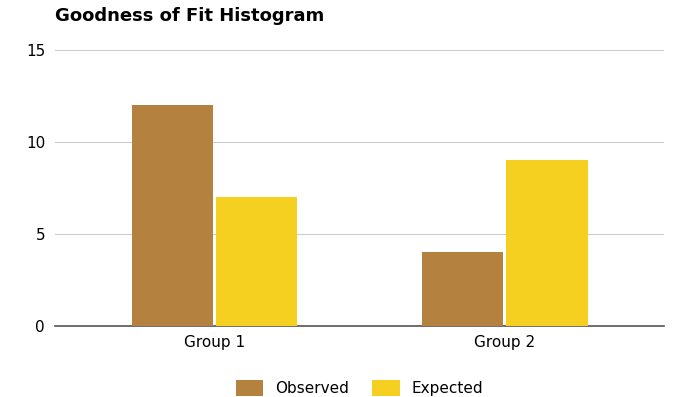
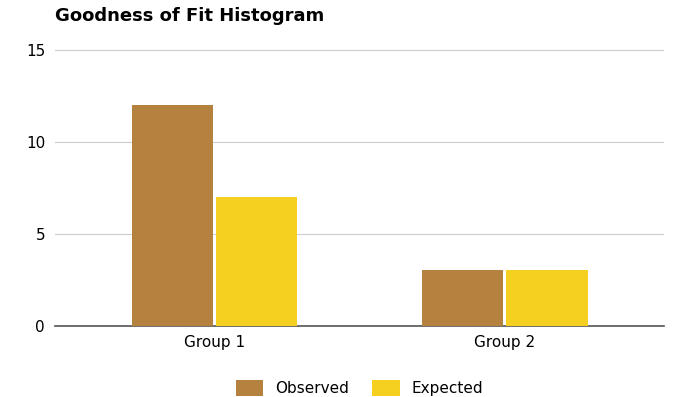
Observed/Group 2: 4 -> 3
Expected/Group 2: 9 -> 3
